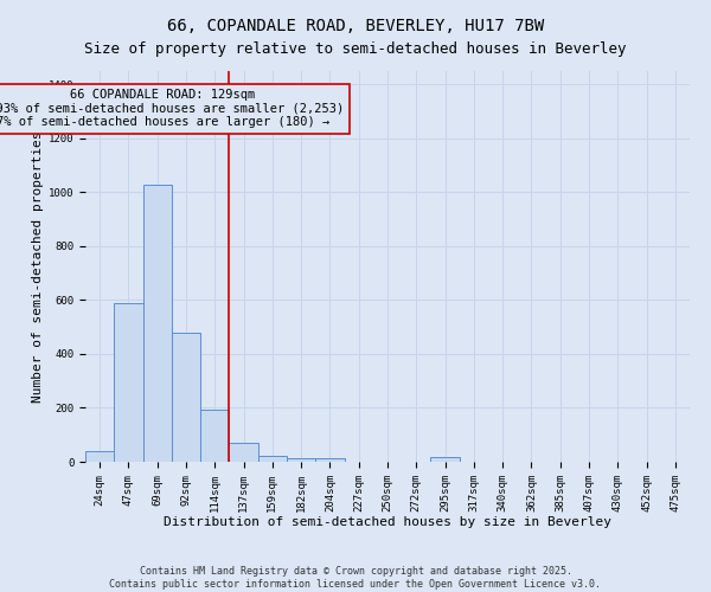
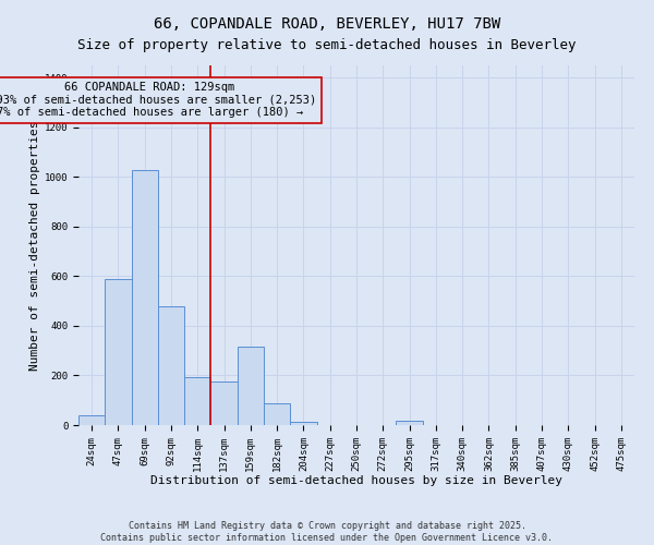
137sqm: 70 -> 175
159sqm: 22 -> 315
182sqm: 15 -> 90
